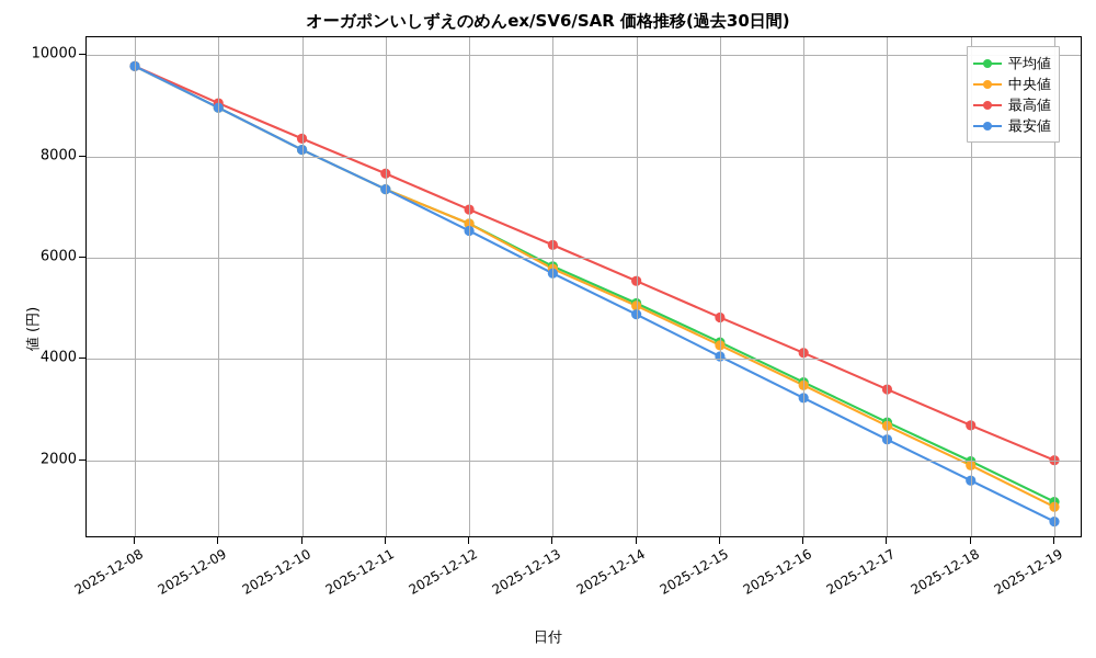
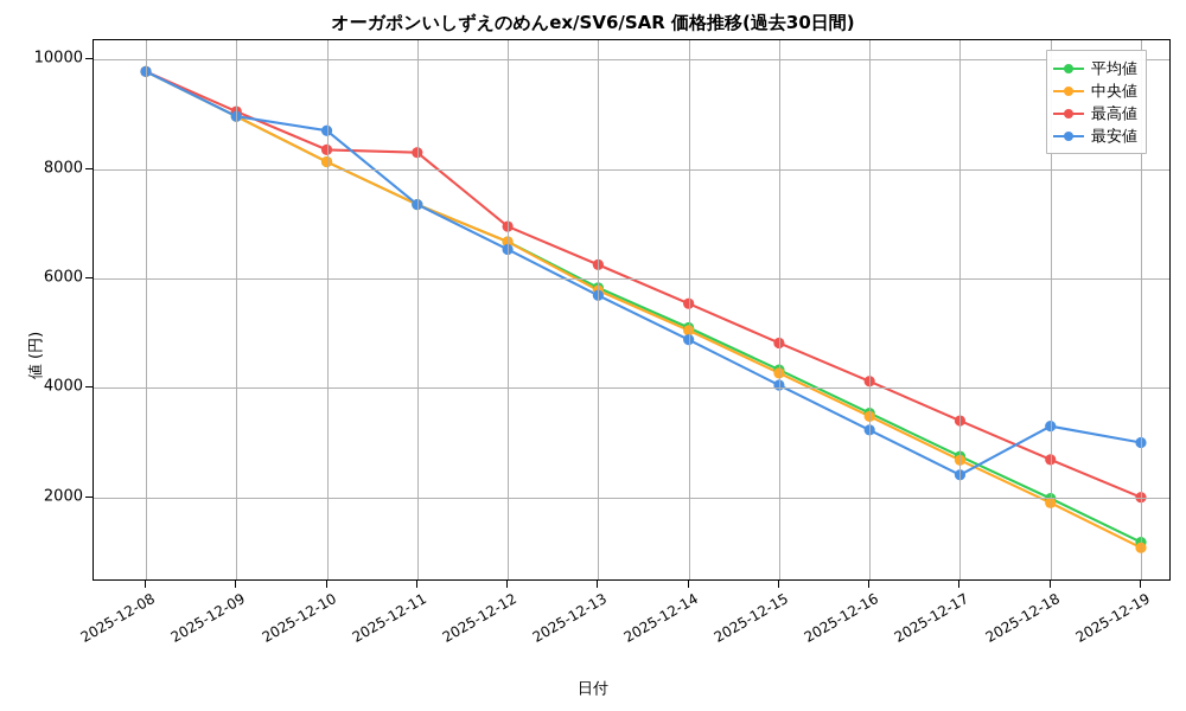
最安値/2025-12-10: 8100 -> 8700
最高値/2025-12-11: 7700 -> 8300
最安値/2025-12-18: 1600 -> 3300
最安値/2025-12-19: 800 -> 3000
